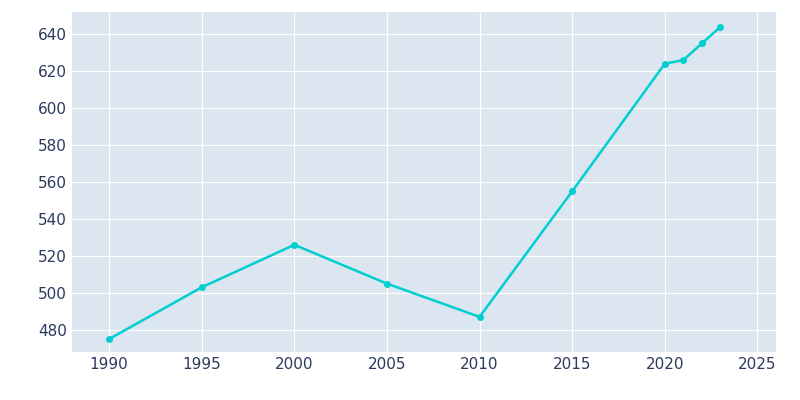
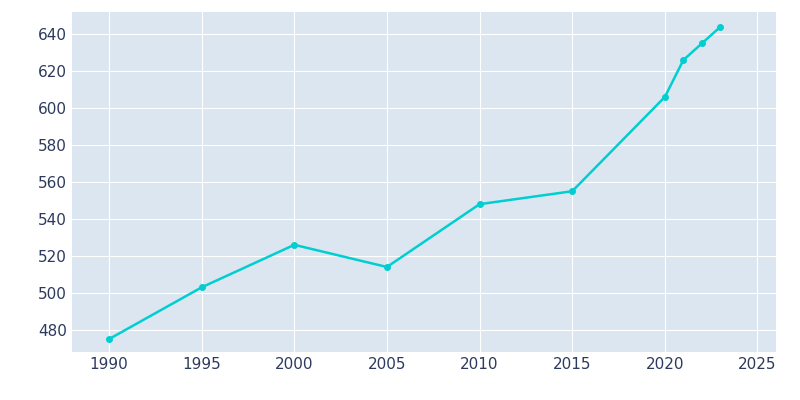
2005: 505 -> 514
2010: 487 -> 548
2020: 624 -> 606
